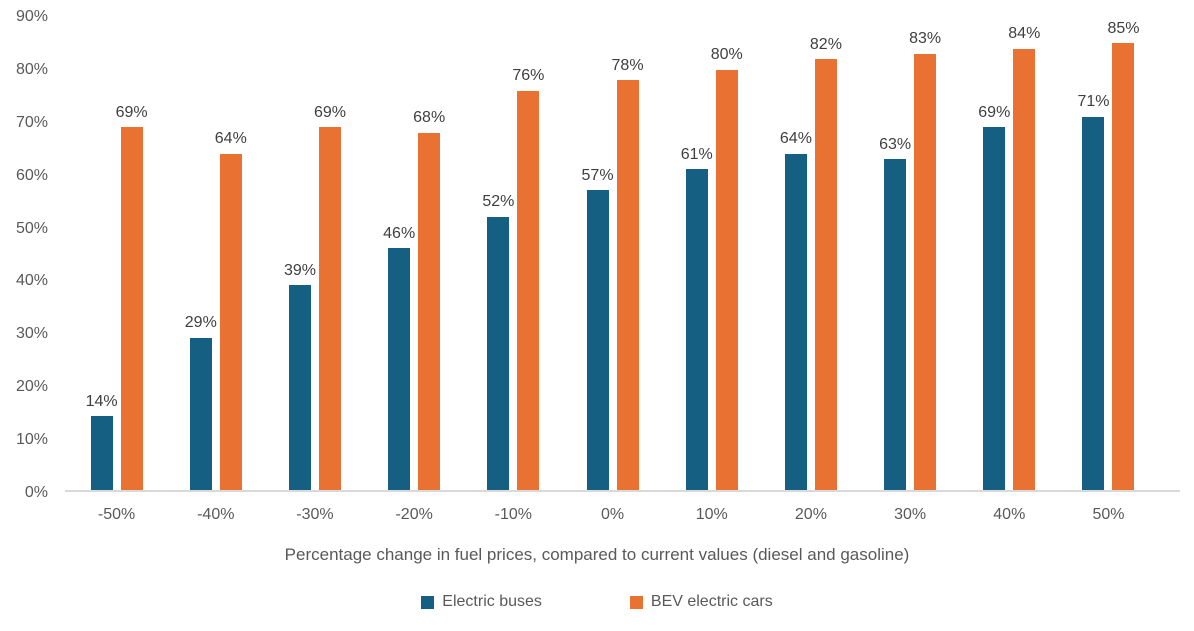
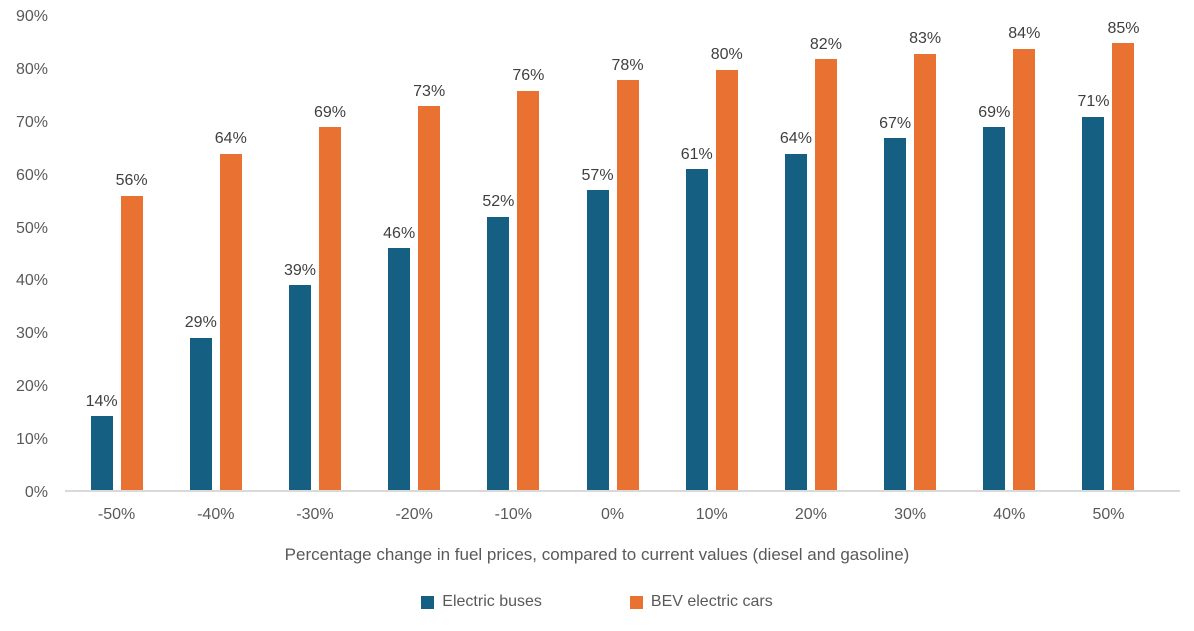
BEV electric cars/-50%: 69% -> 56%
BEV electric cars/-20%: 68% -> 73%
Electric buses/30%: 63% -> 67%
